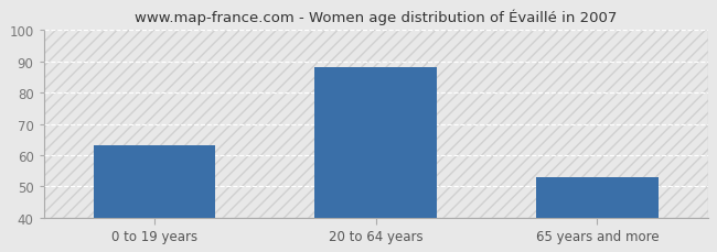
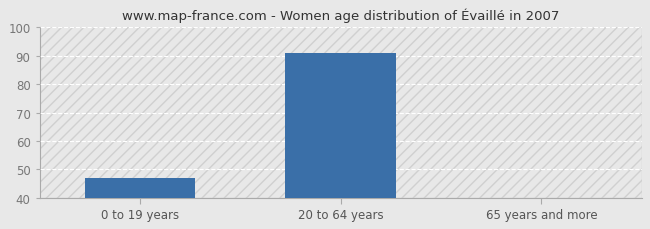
0 to 19 years: 63 -> 47
20 to 64 years: 88 -> 91
65 years and more: 53 -> 40
